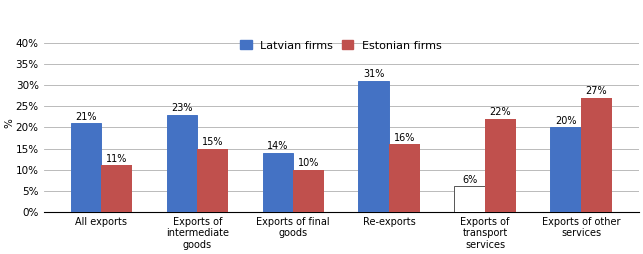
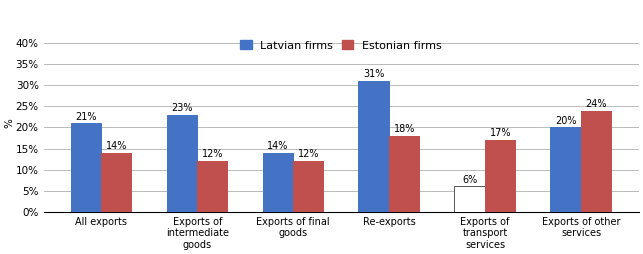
Estonian firms/All exports: 11% -> 14%
Estonian firms/Exports of intermediate goods: 15% -> 12%
Estonian firms/Exports of final goods: 10% -> 12%
Estonian firms/Re-exports: 16% -> 18%
Estonian firms/Exports of transport services: 22% -> 17%
Estonian firms/Exports of other services: 27% -> 24%
